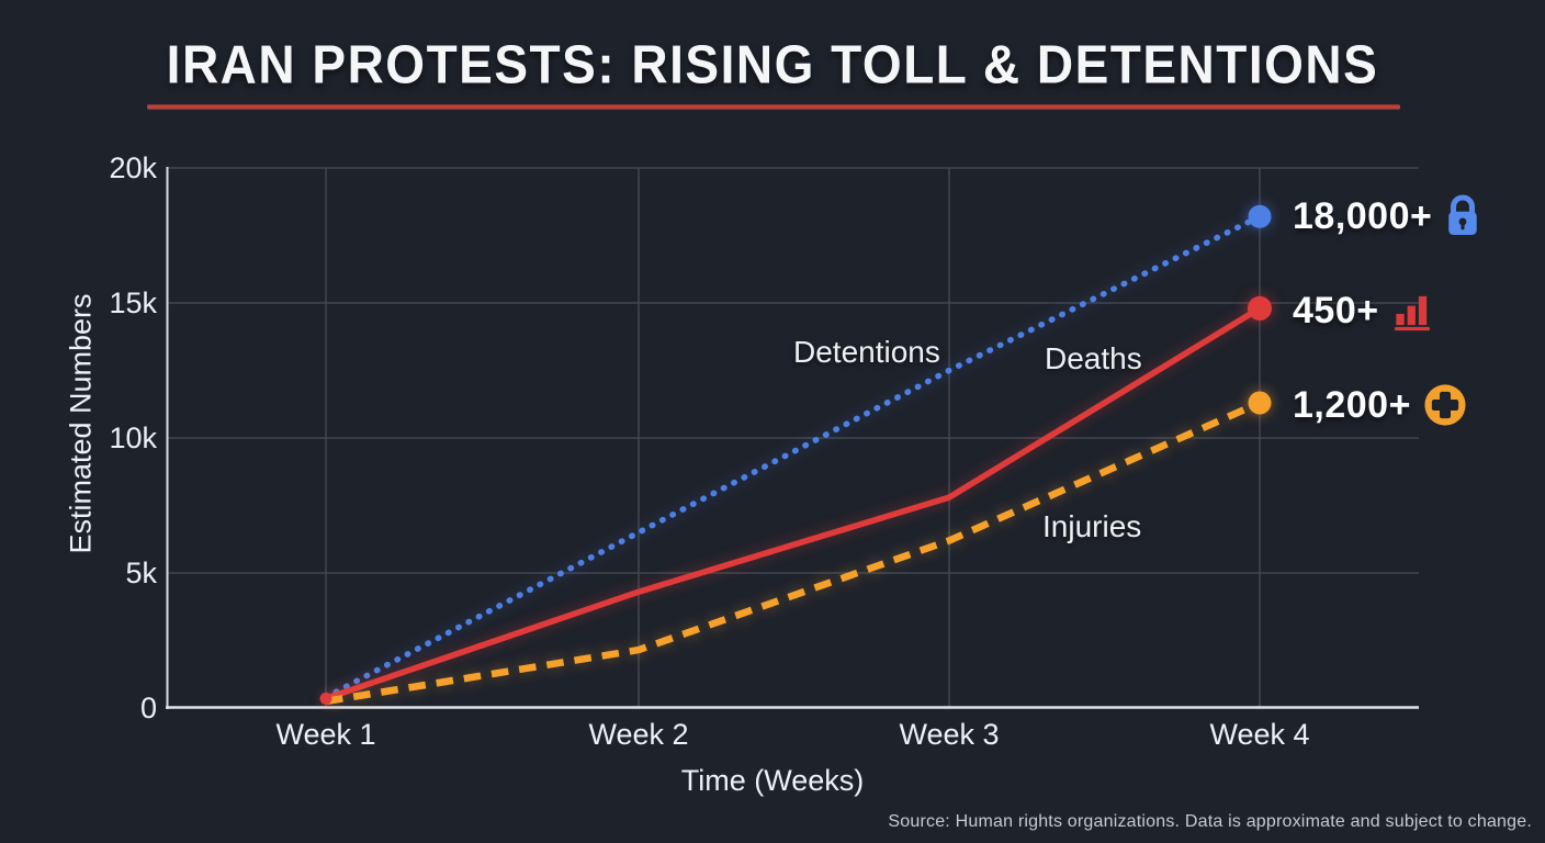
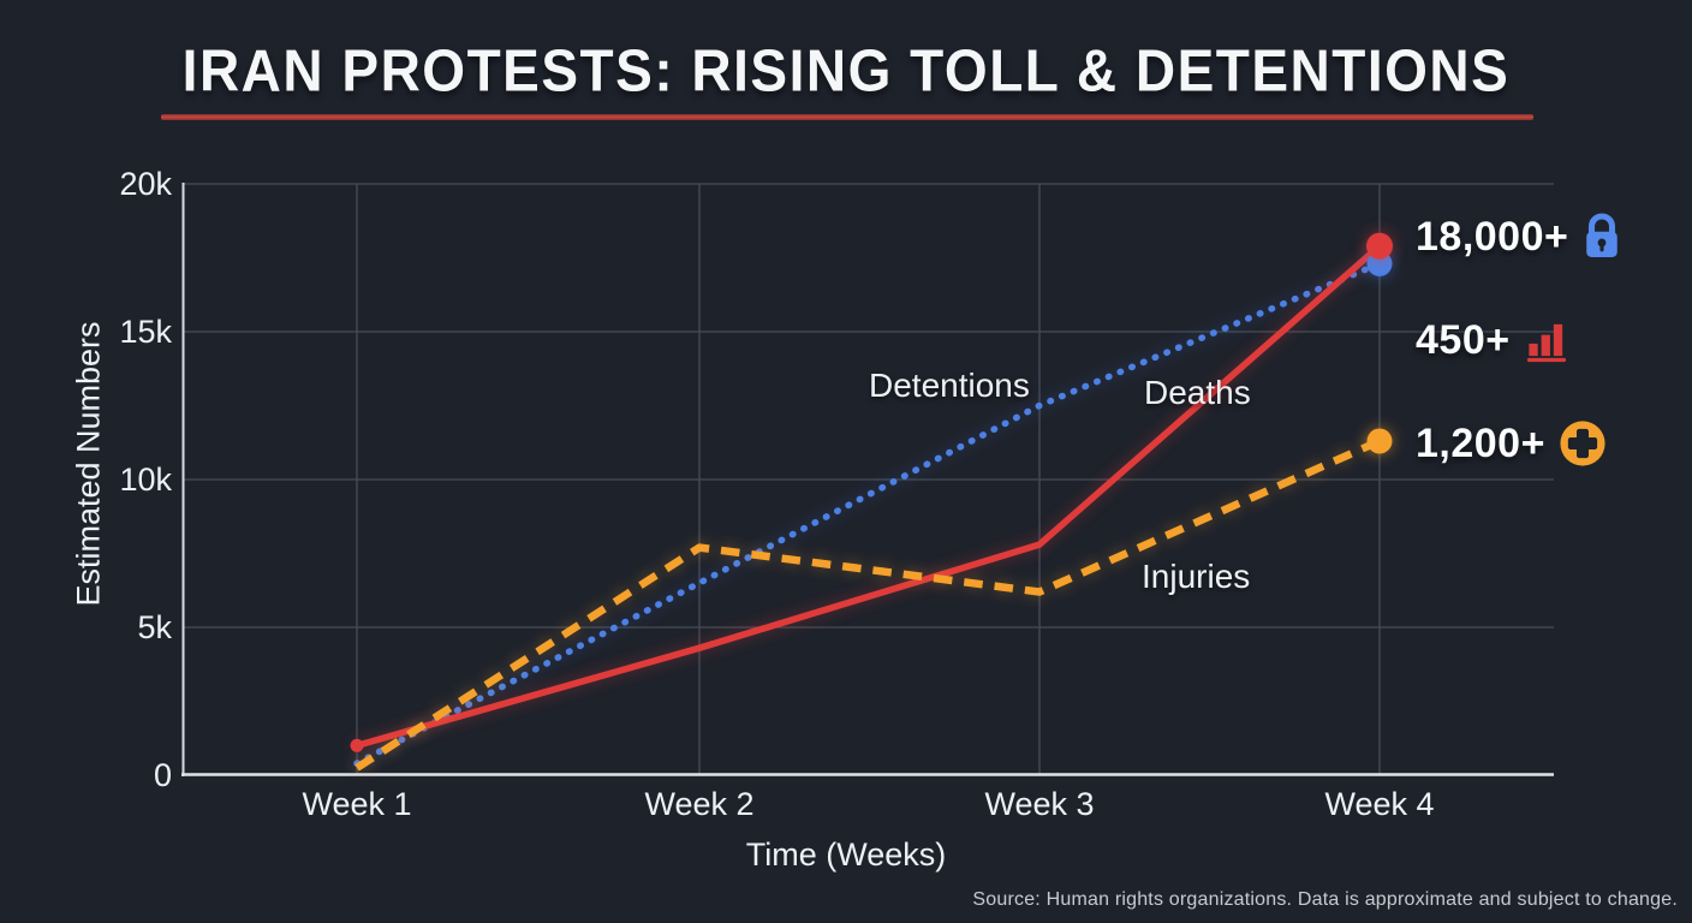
Deaths/Week 1: 0.4k -> 1.0k
Injuries/Week 2: 2.2k -> 7.7k
Detentions/Week 4: 18.2k -> 17.3k
Deaths/Week 4: 14.8k -> 17.9k
